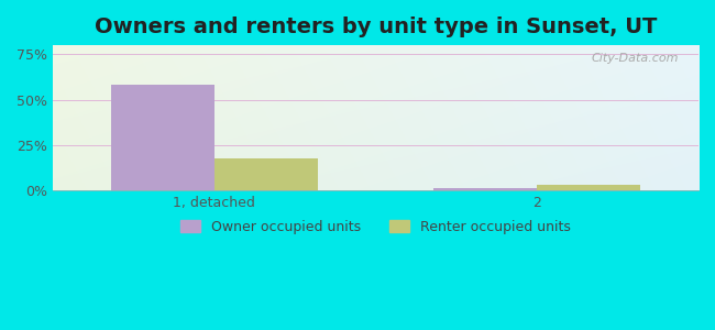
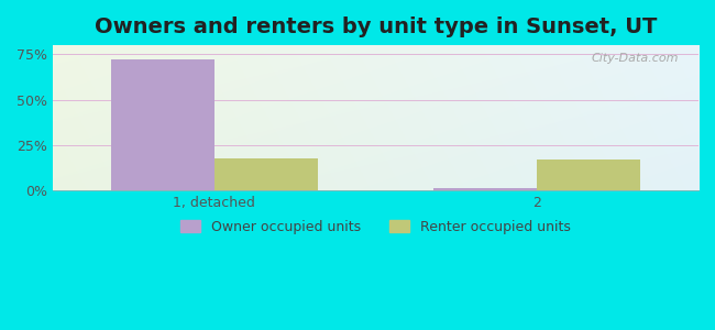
Owner occupied units/1, detached: 58% -> 72%
Renter occupied units/2: 4% -> 17%
